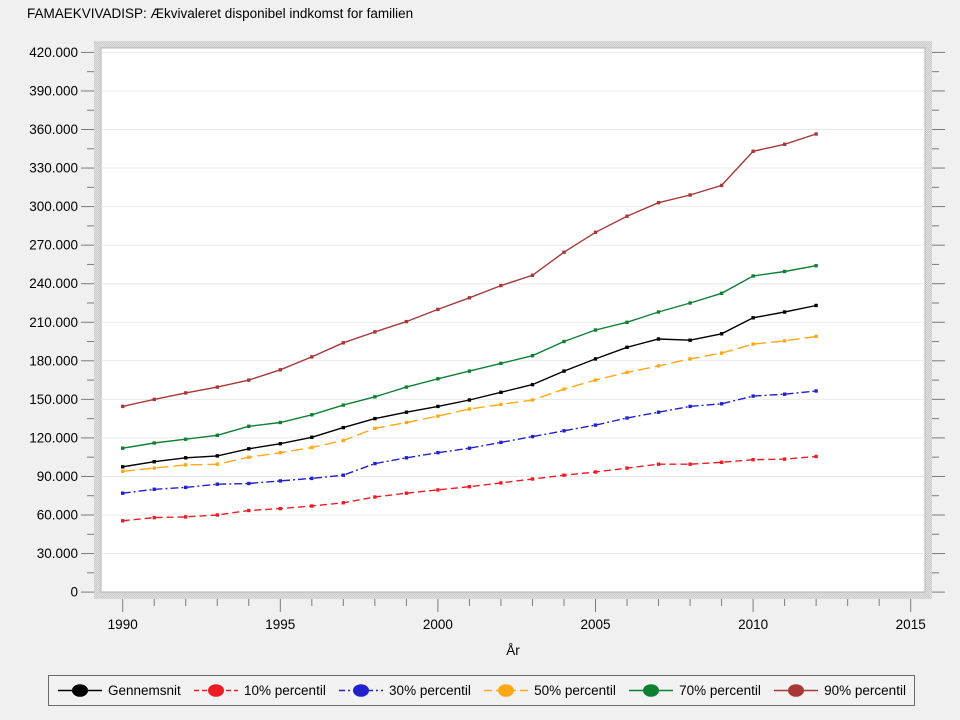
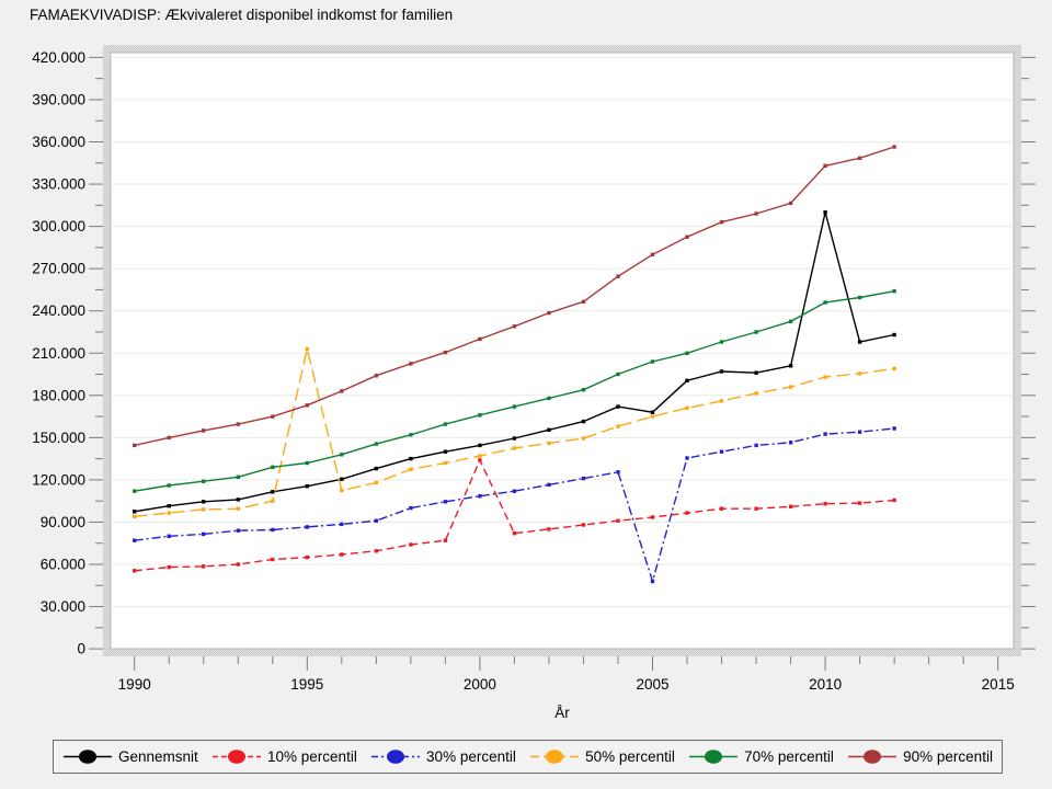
50% percentil/1995: 108000 -> 213000
10% percentil/2000: 80000 -> 134000
Gennemsnit/2005: 182000 -> 168000
30% percentil/2005: 130000 -> 48000
Gennemsnit/2010: 214000 -> 310000
